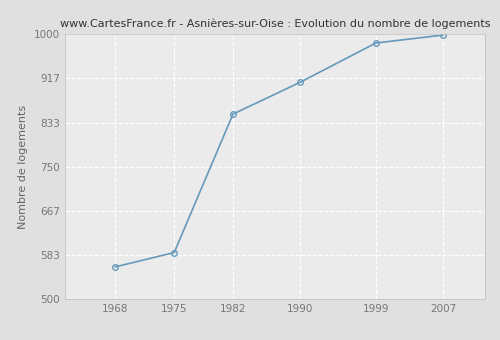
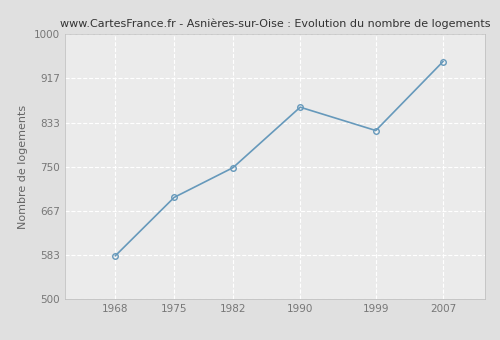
1968: 561 -> 582
1975: 588 -> 692
1982: 849 -> 748
1990: 909 -> 862
1999: 983 -> 818
2007: 998 -> 948
